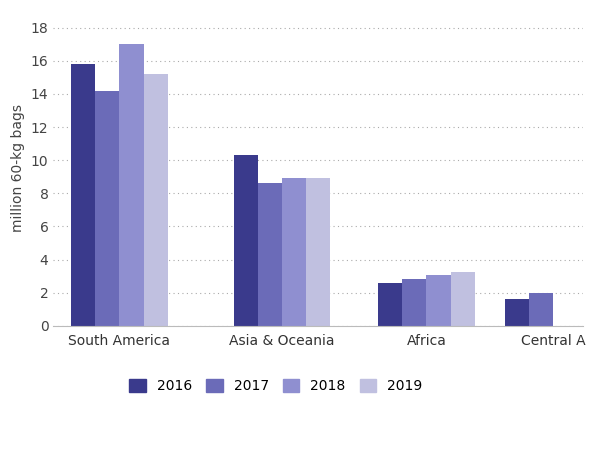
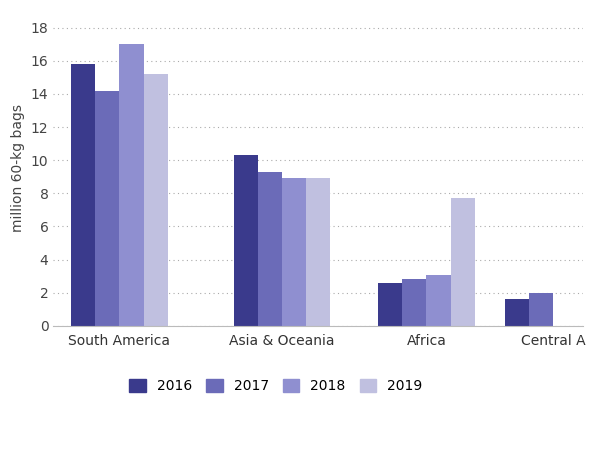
2017/Asia & Oceania: 8.6 -> 9.3
2019/Africa: 3.2 -> 7.7
